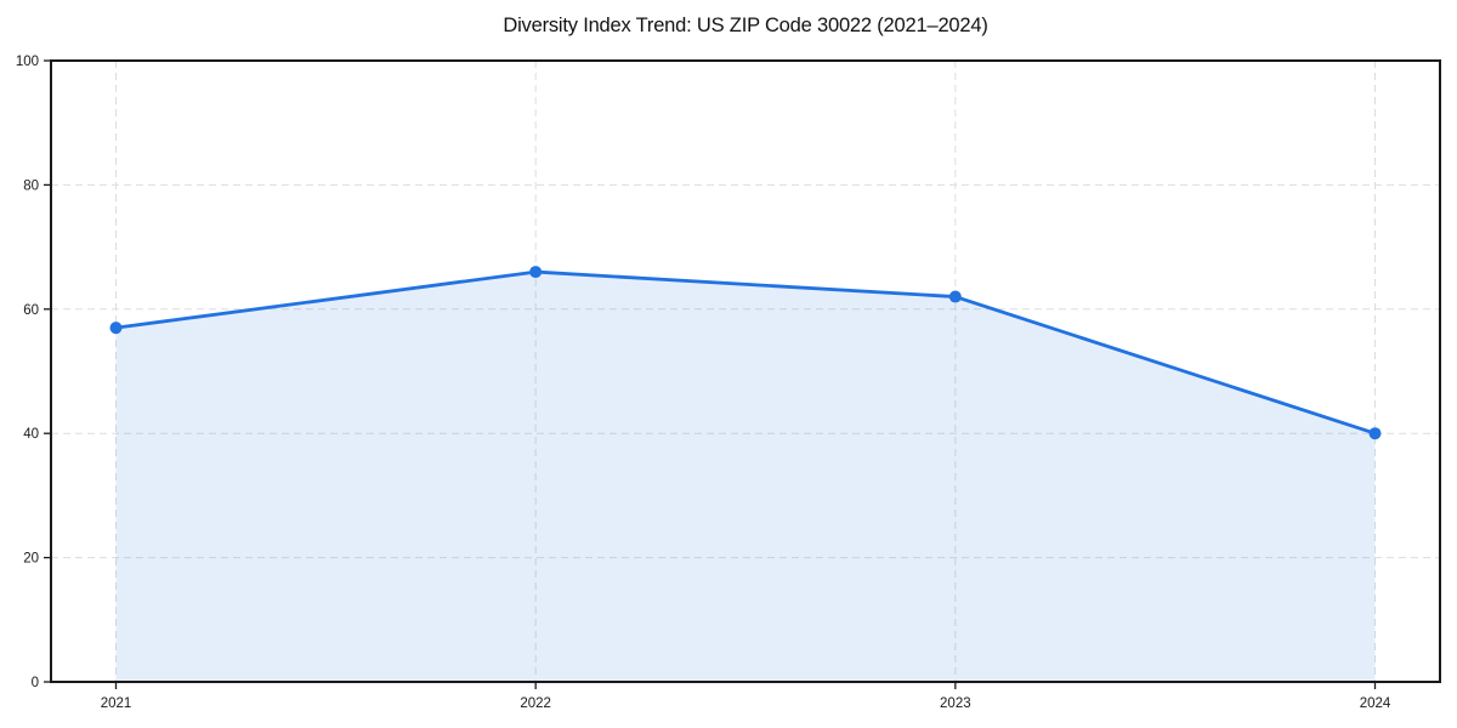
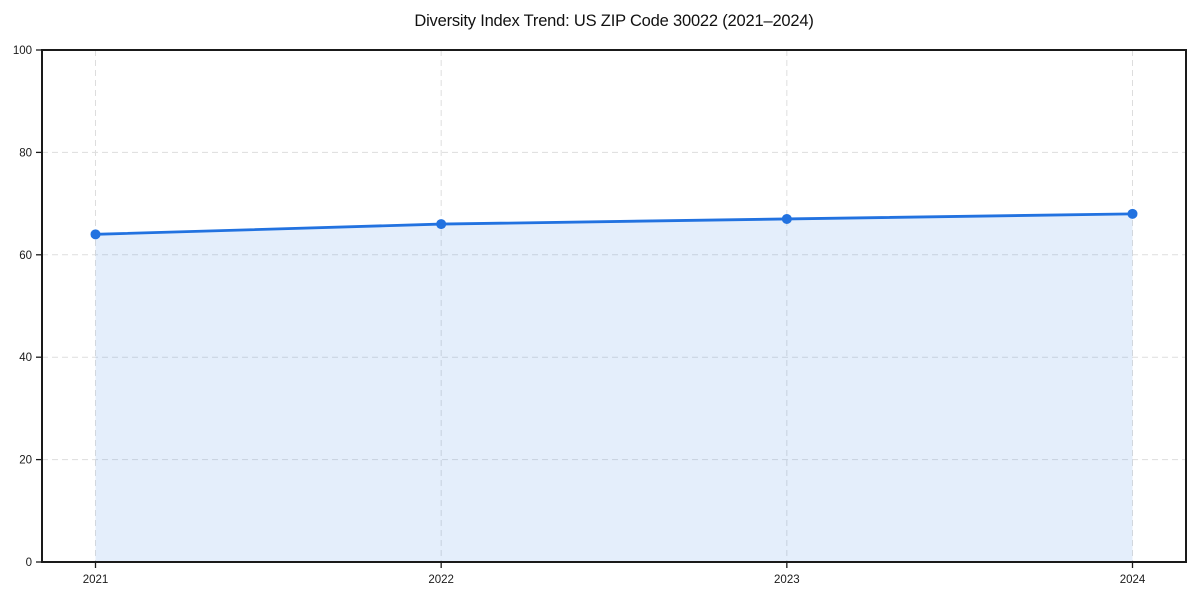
2021: 57 -> 64
2023: 62 -> 67
2024: 40 -> 68
